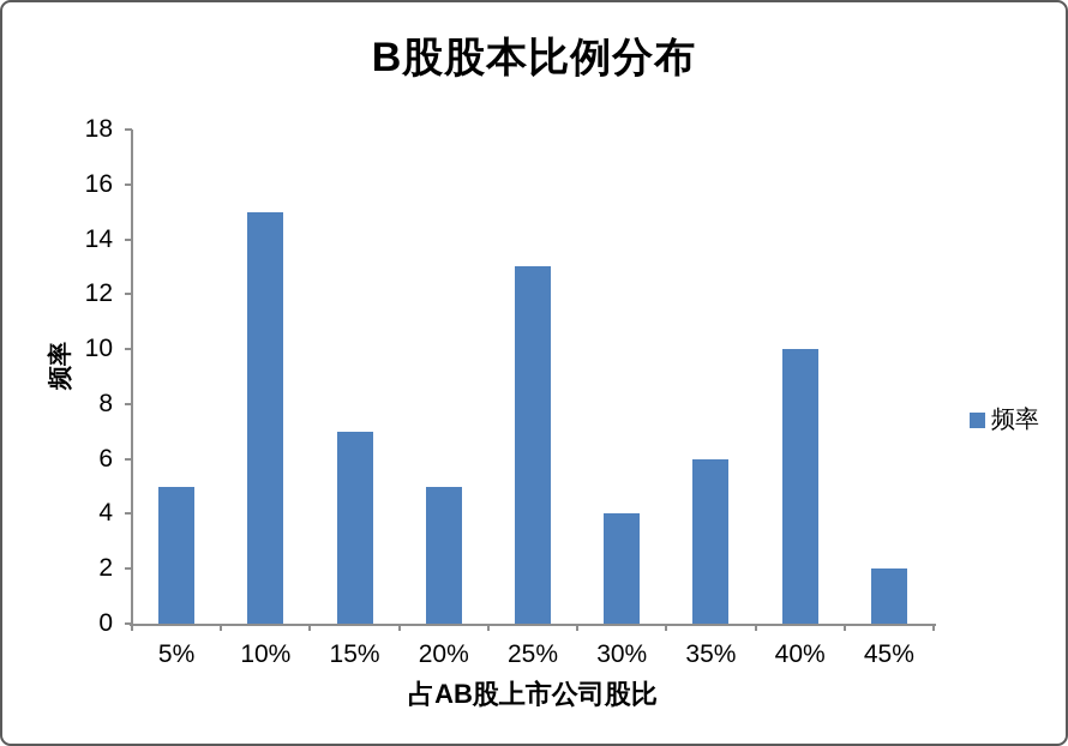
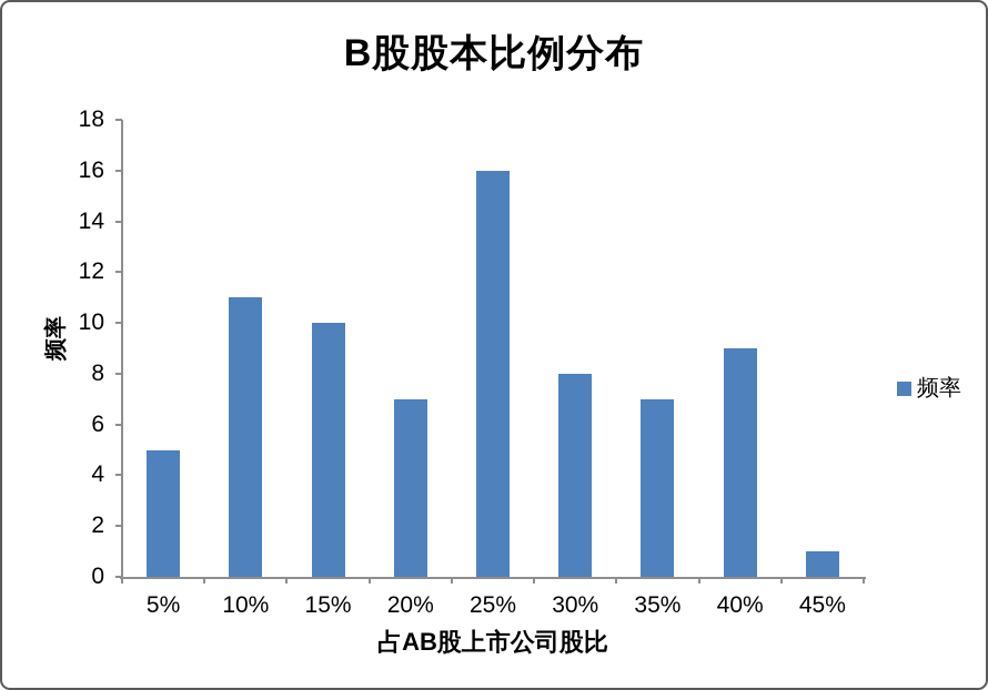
10%: 15 -> 11
15%: 7 -> 10
20%: 5 -> 7
25%: 13 -> 16
30%: 4 -> 8
35%: 6 -> 7
40%: 10 -> 9
45%: 2 -> 1
